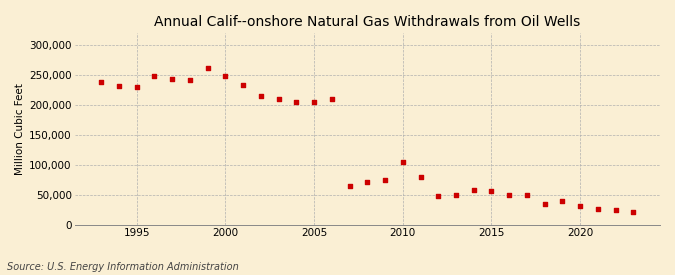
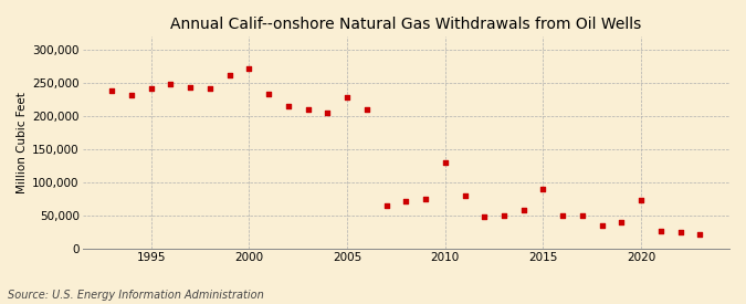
1995: 230,000 -> 242,000
2000: 249,000 -> 272,000
2005: 205,000 -> 228,000
2010: 105,000 -> 130,000
2015: 57,000 -> 90,000
2020: 32,000 -> 74,000
